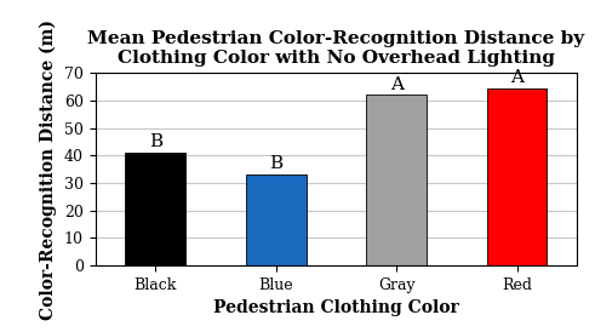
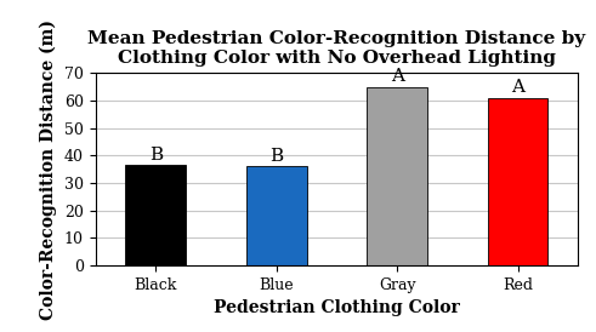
Black: 41.0 -> 36.5
Blue: 33.0 -> 36.0
Gray: 62.0 -> 65.0
Red: 64.5 -> 61.0
